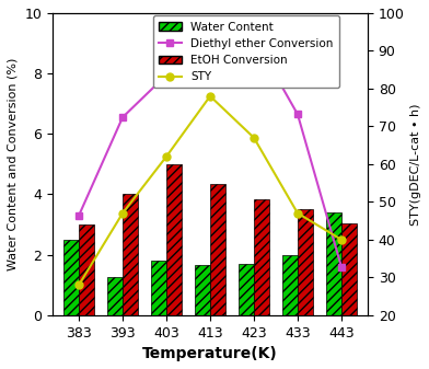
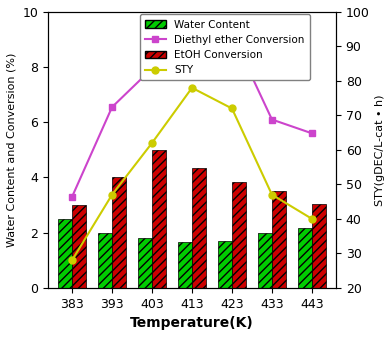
Water Content/393: 1.25 -> 2.00
STY/423: 67 -> 72
Diethyl ether Conversion/433: 6.65 -> 6.10
Water Content/443: 3.40 -> 2.15
Diethyl ether Conversion/443: 1.60 -> 5.60
